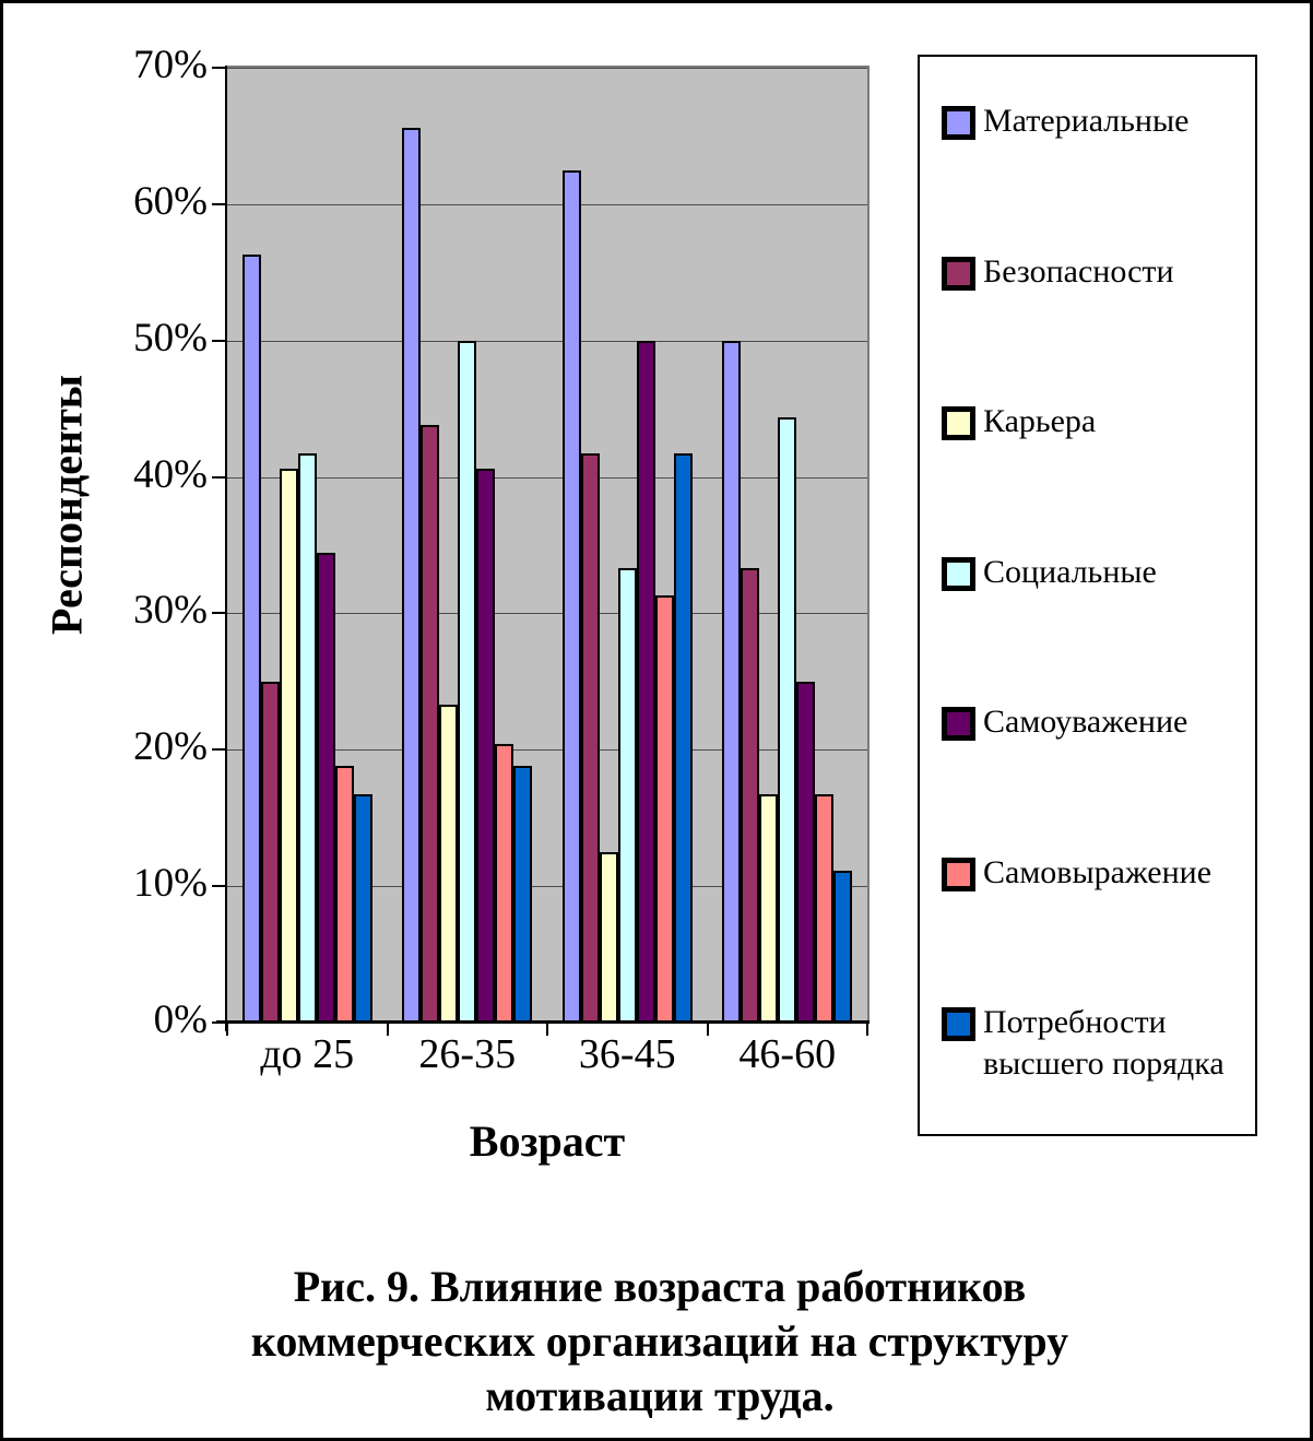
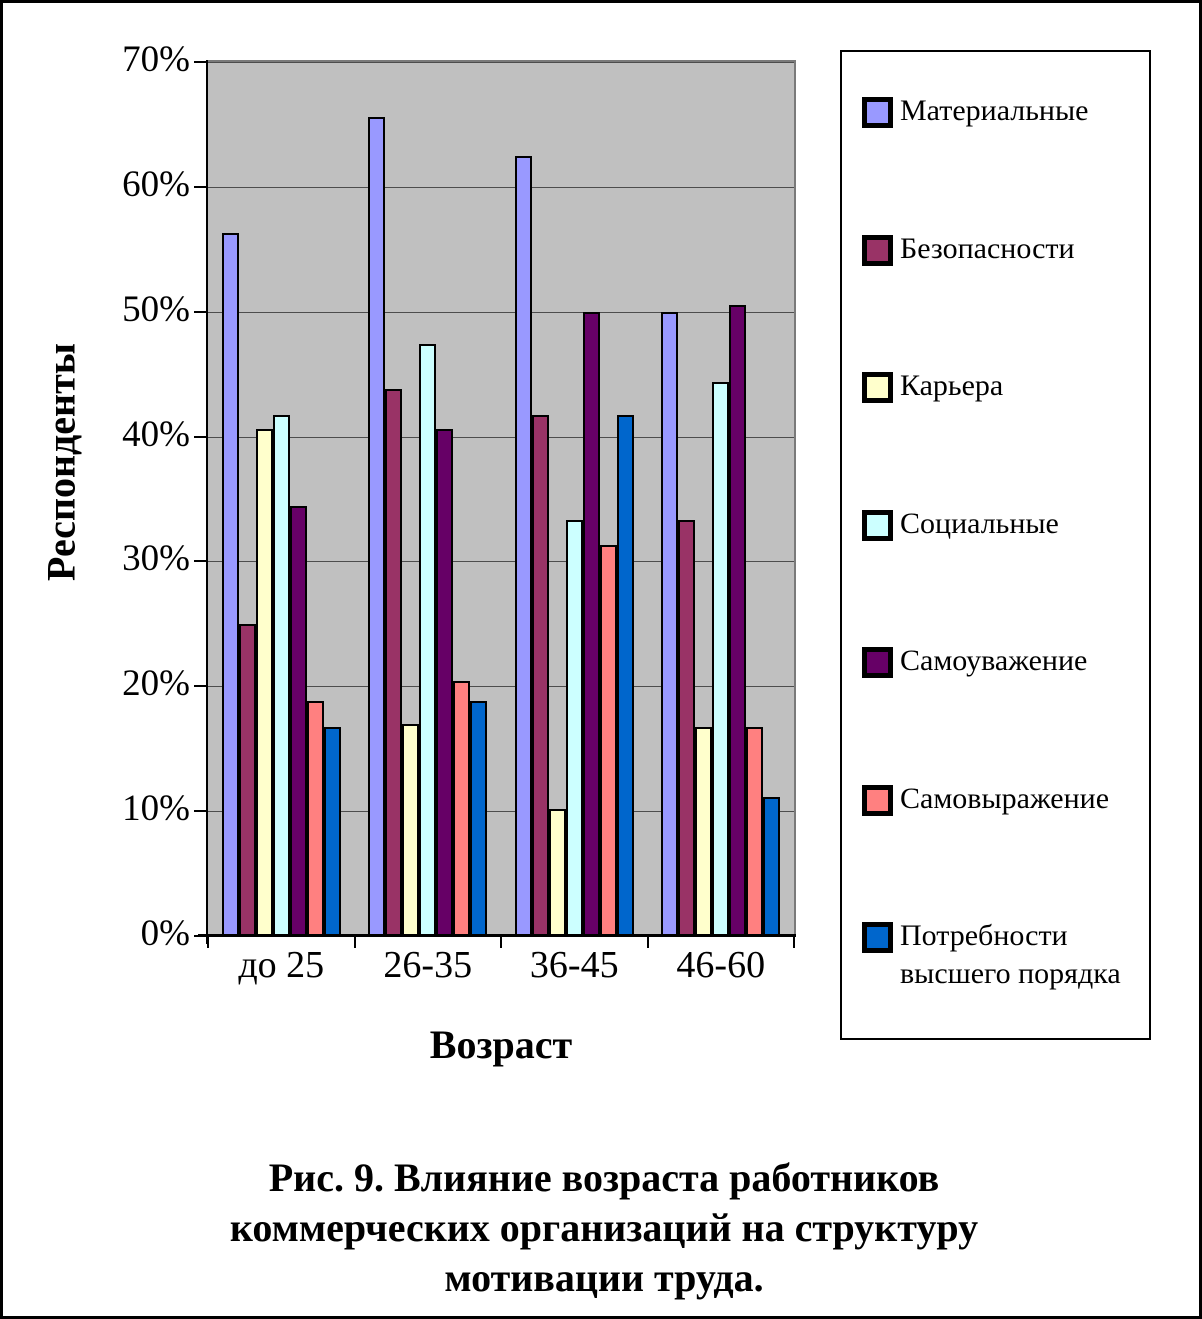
Карьера/26-35: 23.3% -> 17.0%
Социальные/26-35: 50.0% -> 47.4%
Карьера/36-45: 12.5% -> 10.2%
Самоуважение/46-60: 25.0% -> 50.5%
